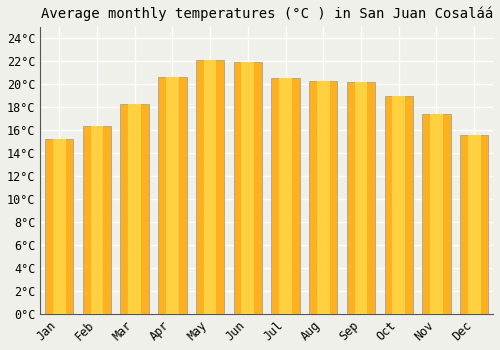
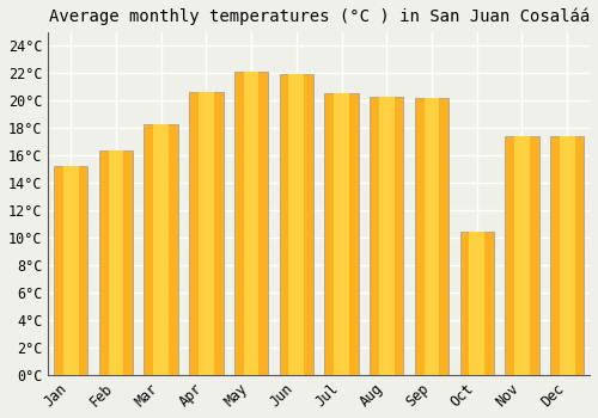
Oct: 19.0°C -> 10.4°C
Dec: 15.6°C -> 17.4°C
